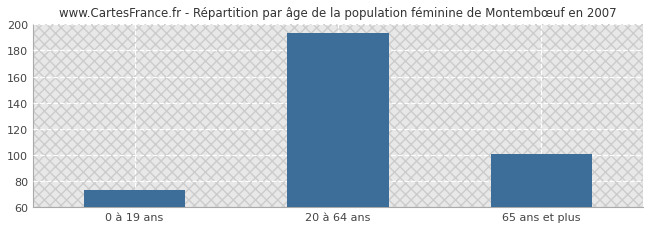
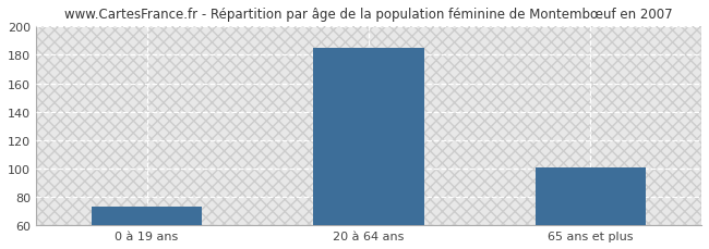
20 à 64 ans: 193 -> 185
